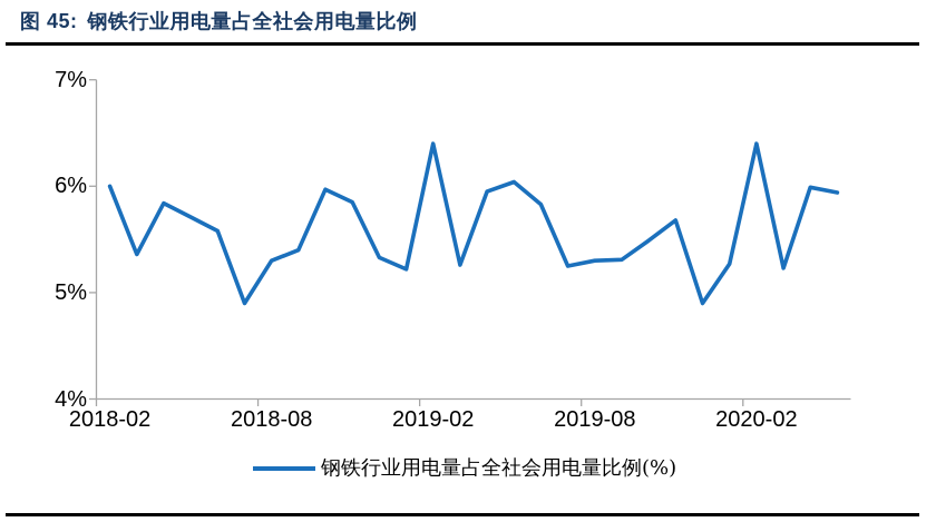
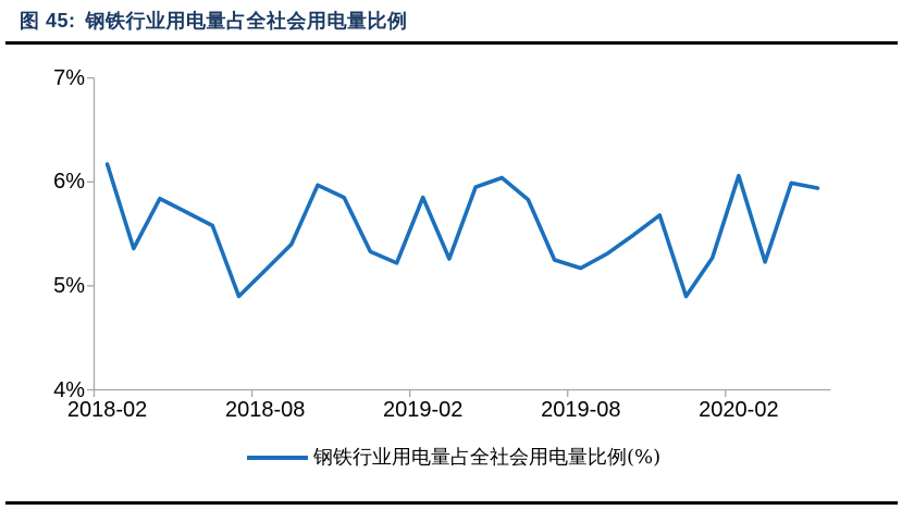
2018-02: 6.0% -> 6.2%
2018-08: 5.3% -> 5.2%
2019-02: 6.4% -> 5.8%
2019-08: 5.3% -> 5.2%
2020-02: 6.4% -> 6.1%
